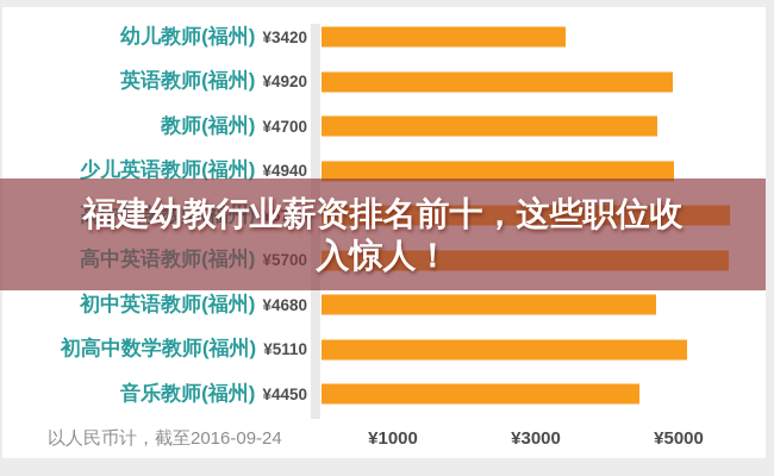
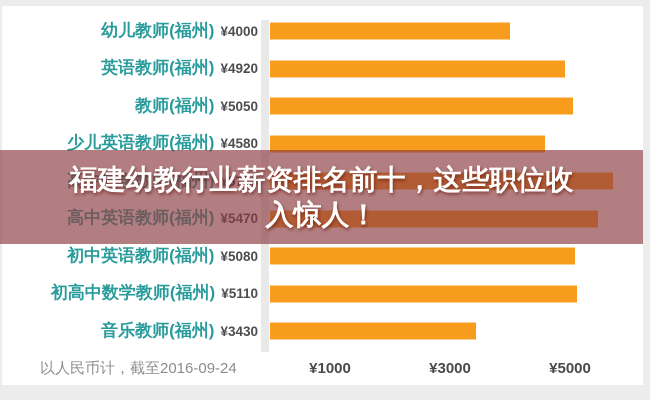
幼儿教师(福州): ¥3420 -> ¥4000
教师(福州): ¥4700 -> ¥5050
少儿英语教师(福州): ¥4940 -> ¥4580
高中英语教师(福州): ¥5700 -> ¥5470
初中英语教师(福州): ¥4680 -> ¥5080
音乐教师(福州): ¥4450 -> ¥3430
